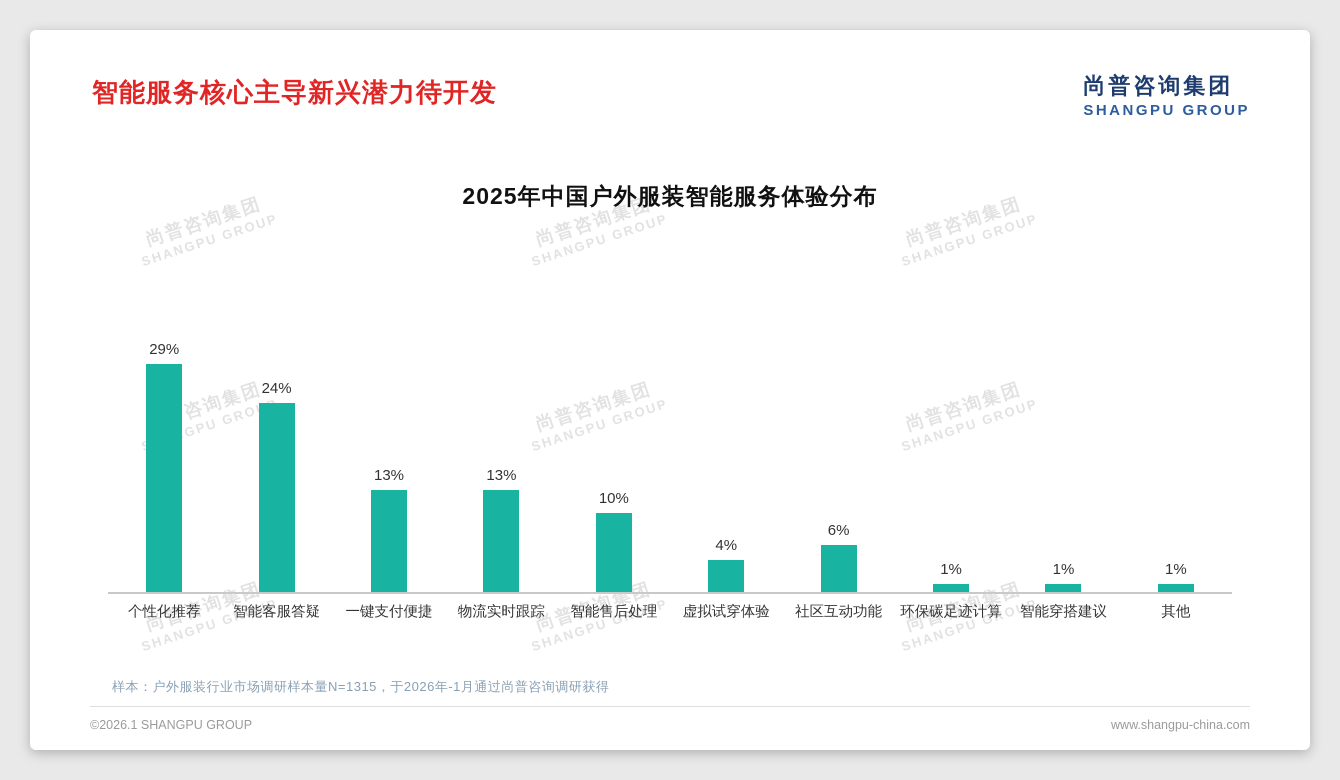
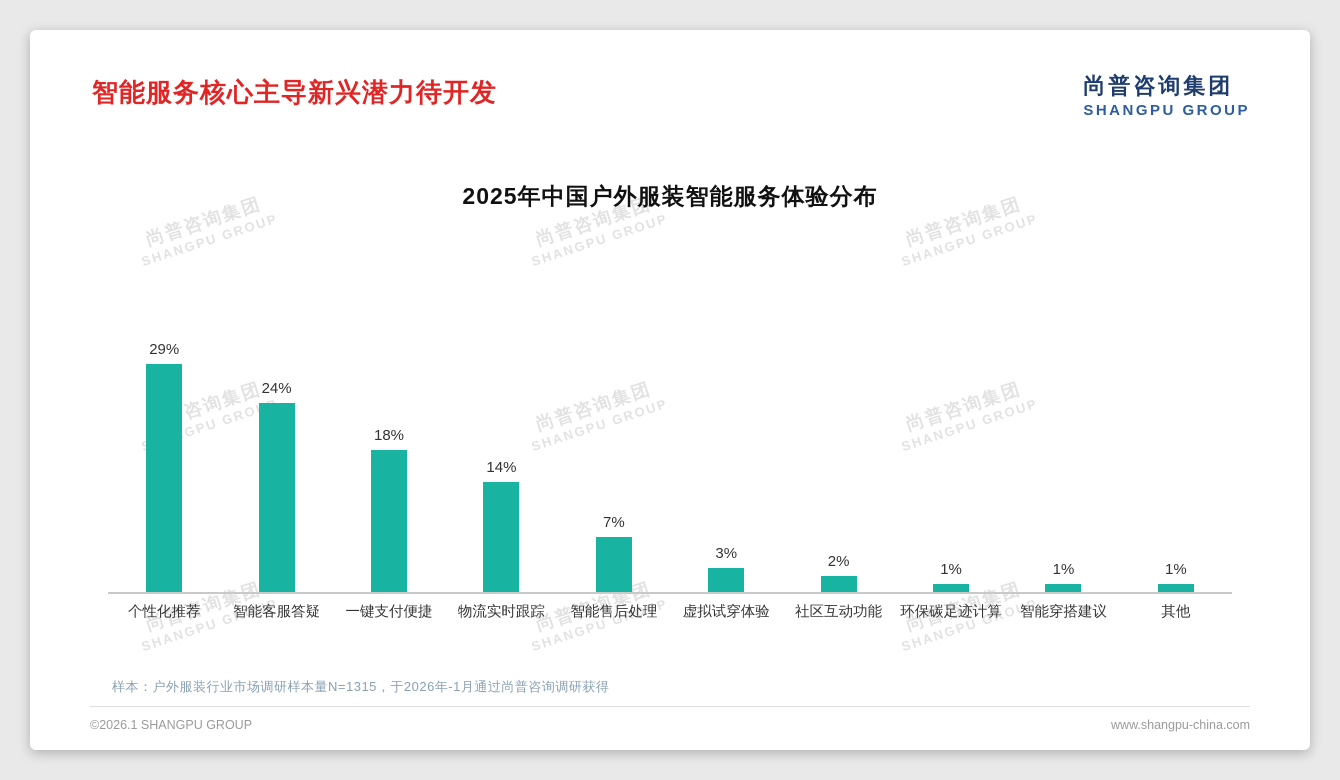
一键支付便捷: 13% -> 18%
物流实时跟踪: 13% -> 14%
智能售后处理: 10% -> 7%
虚拟试穿体验: 4% -> 3%
社区互动功能: 6% -> 2%
